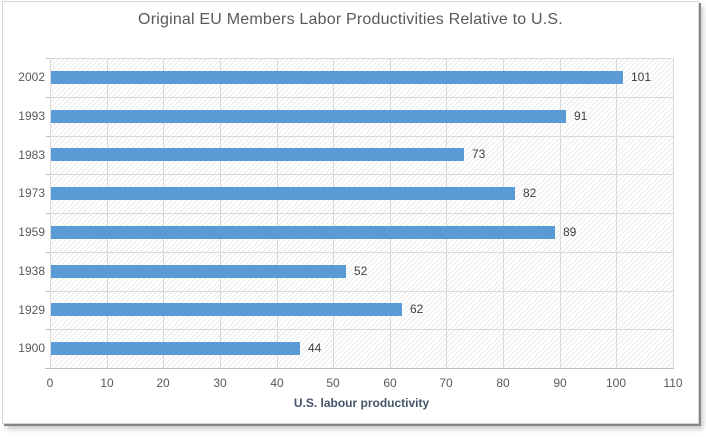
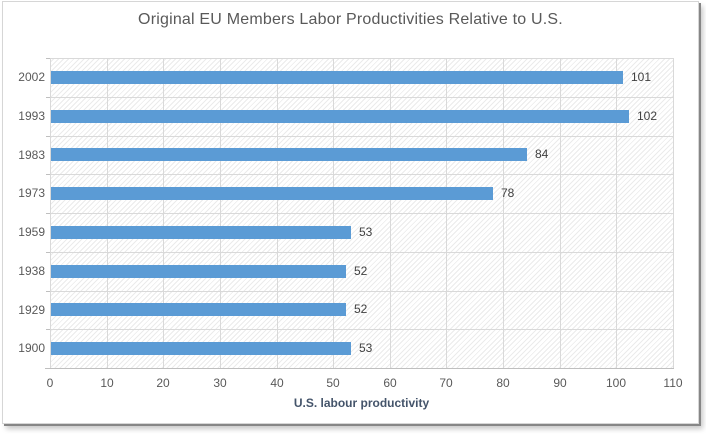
1993: 91 -> 102
1983: 73 -> 84
1973: 82 -> 78
1959: 89 -> 53
1929: 62 -> 52
1900: 44 -> 53
